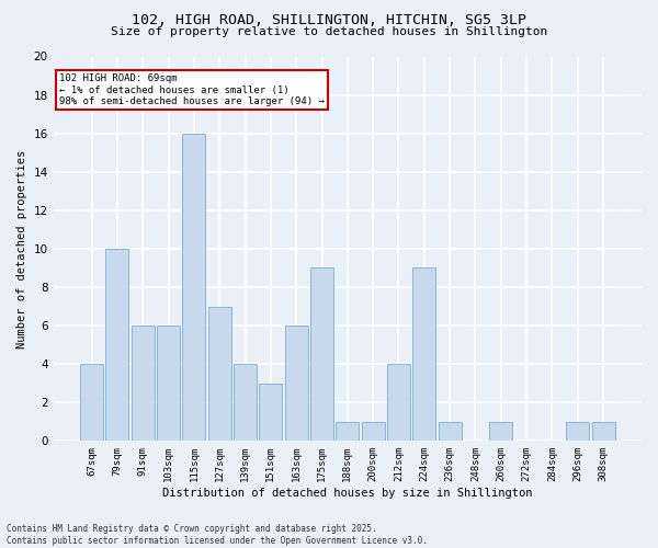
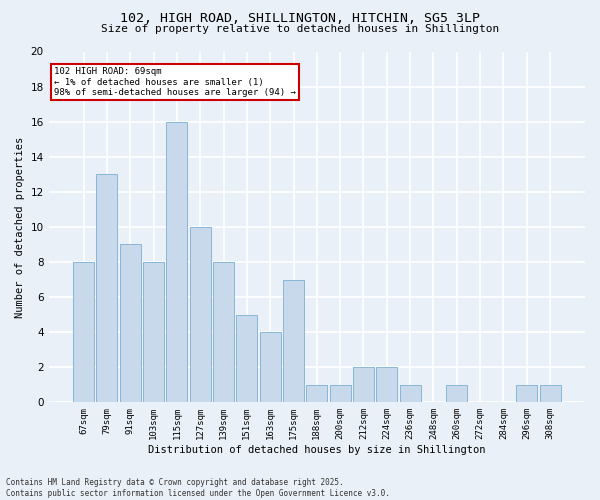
67sqm: 4 -> 8
79sqm: 10 -> 13
91sqm: 6 -> 9
103sqm: 6 -> 8
127sqm: 7 -> 10
139sqm: 4 -> 8
151sqm: 3 -> 5
163sqm: 6 -> 4
175sqm: 9 -> 7
212sqm: 4 -> 2
224sqm: 9 -> 2
